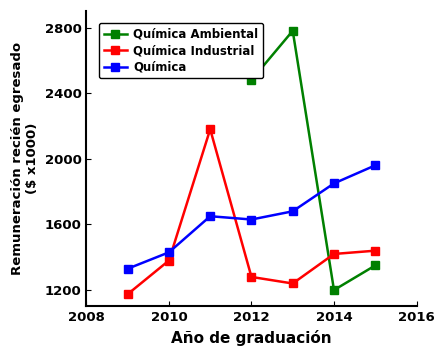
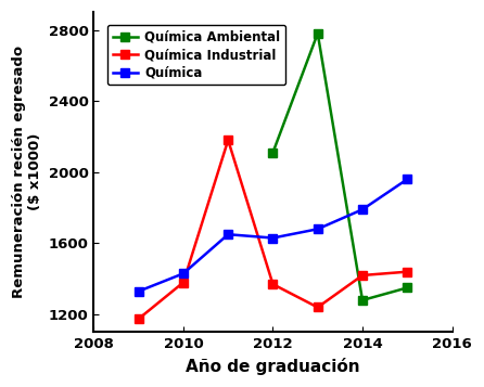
Química Ambiental/2012: 2480 -> 2110
Química Industrial/2012: 1280 -> 1370
Química Ambiental/2014: 1200 -> 1280
Química/2014: 1850 -> 1790
